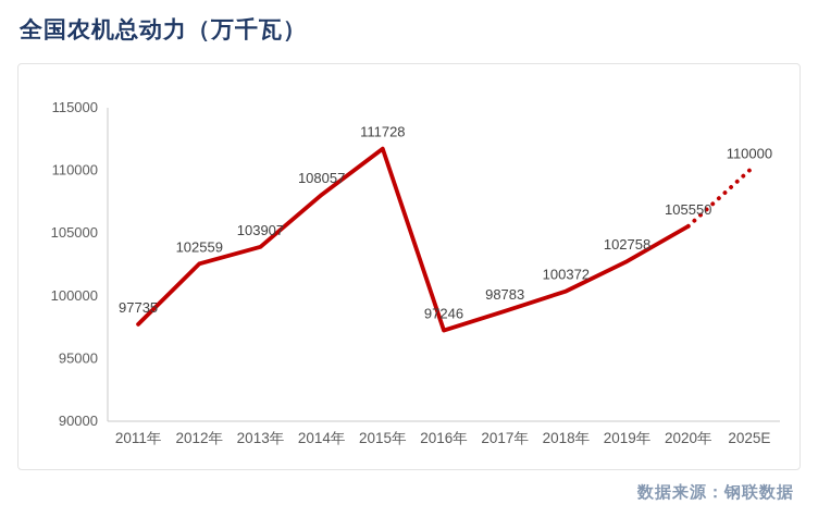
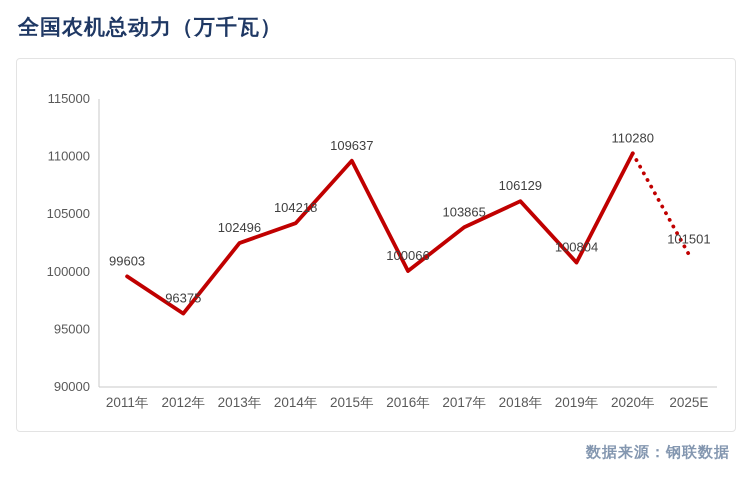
2011年: 97735 -> 99603
2012年: 102559 -> 96375
2013年: 103907 -> 102496
2014年: 108057 -> 104218
2015年: 111728 -> 109637
2016年: 97246 -> 100066
2017年: 98783 -> 103865
2018年: 100372 -> 106129
2019年: 102758 -> 100804
2020年: 105550 -> 110280
2025E: 110000 -> 101501
